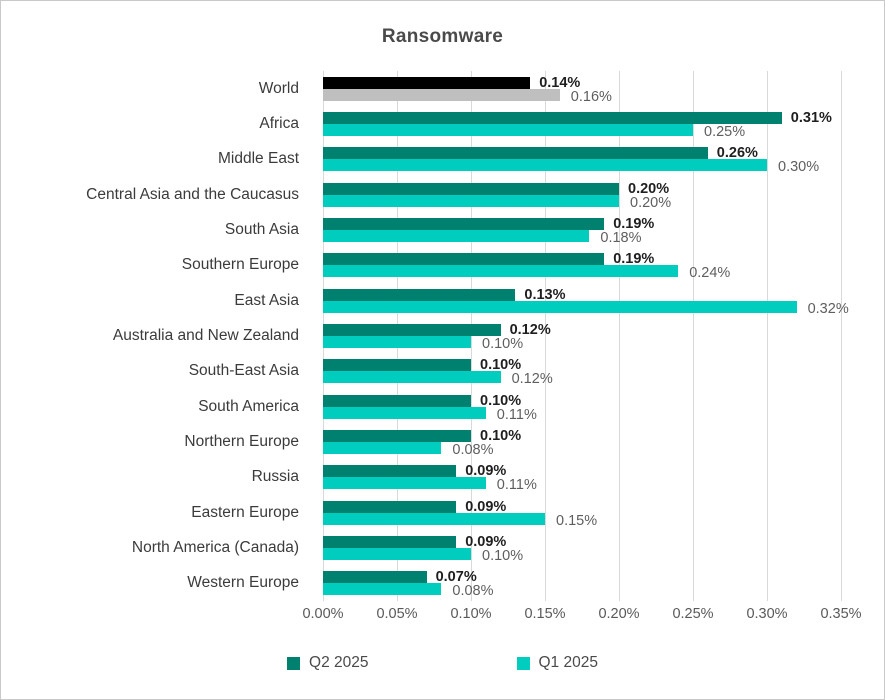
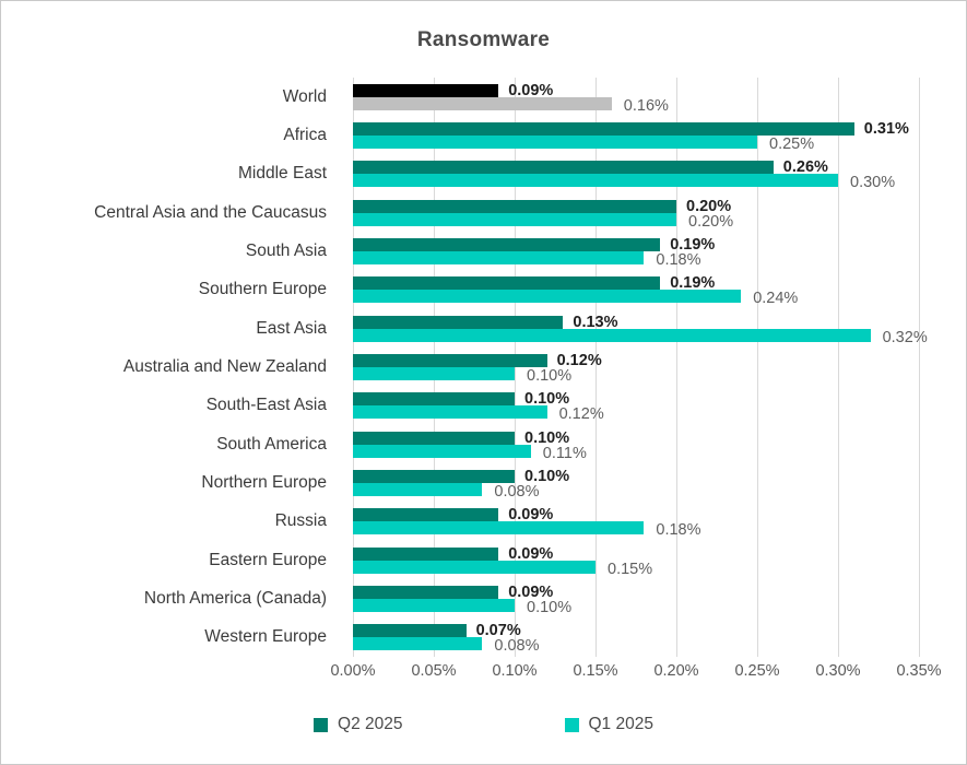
Q2 2025/World: 0.14% -> 0.09%
Q1 2025/Russia: 0.11% -> 0.18%
